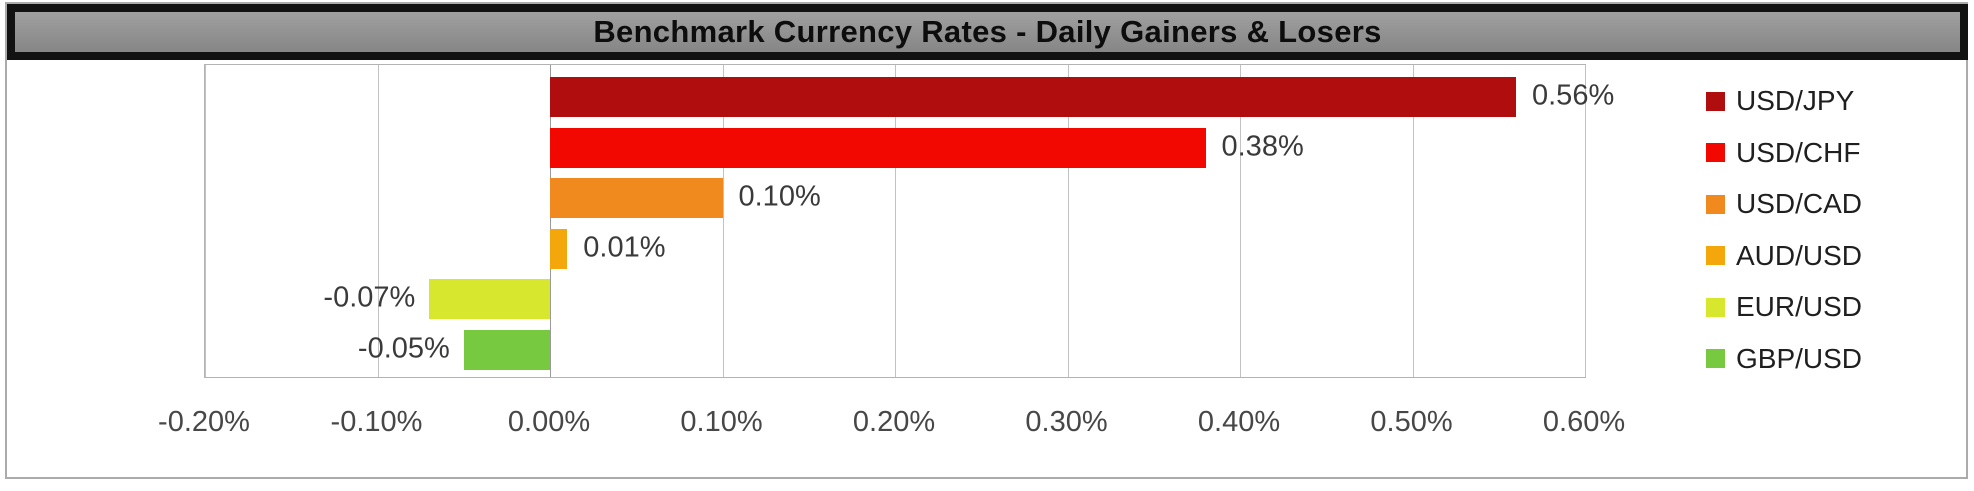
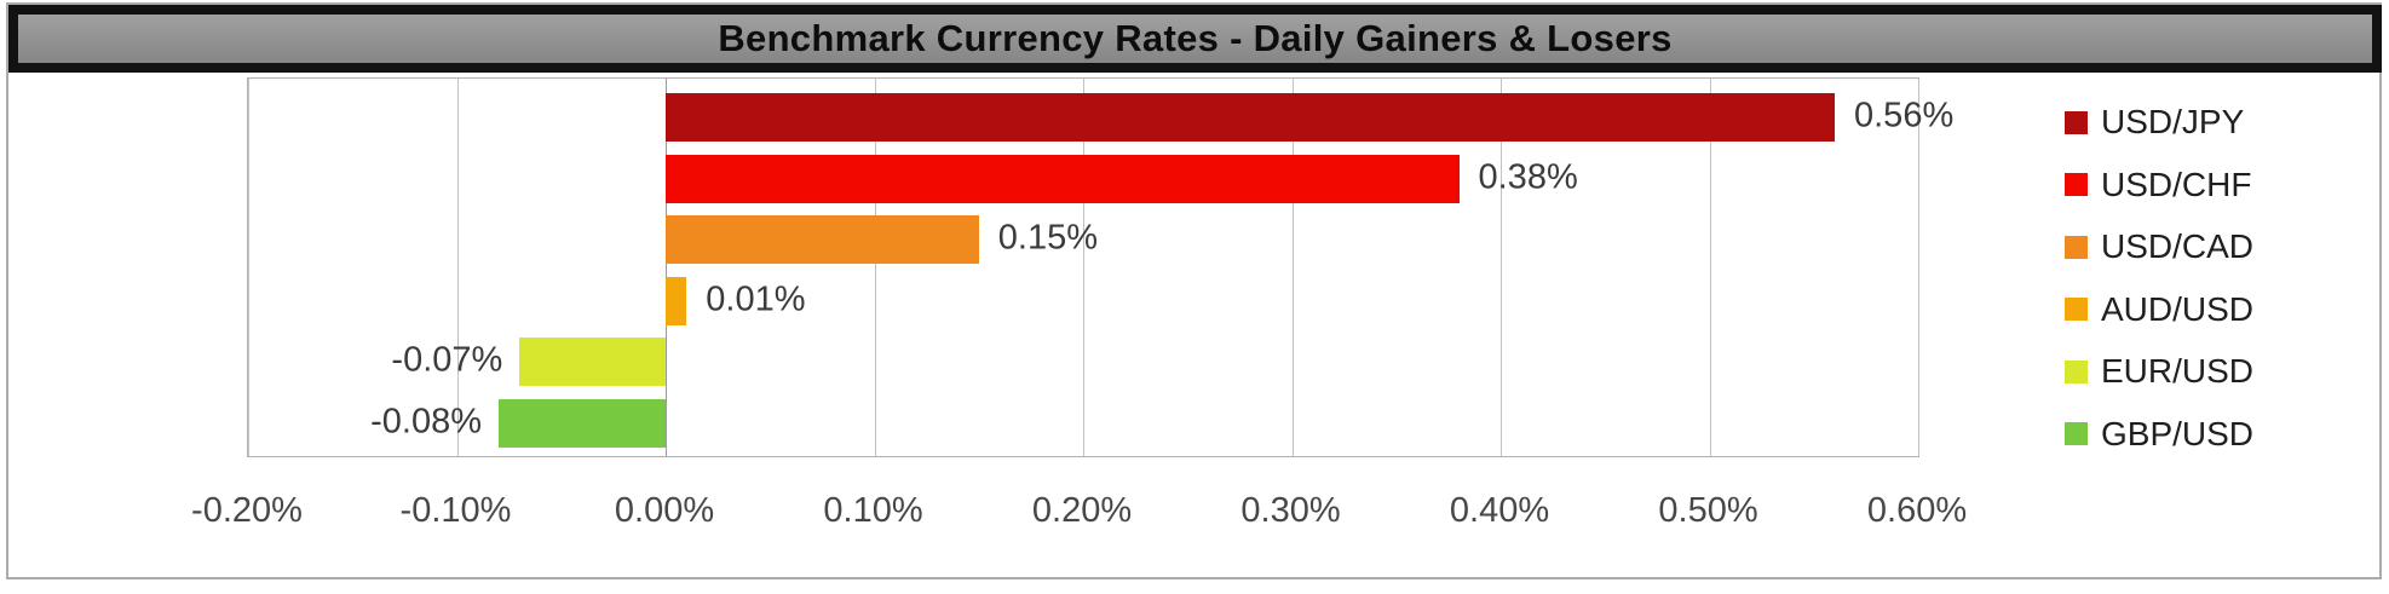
USD/CAD: 0.10% -> 0.15%
GBP/USD: -0.05% -> -0.08%
